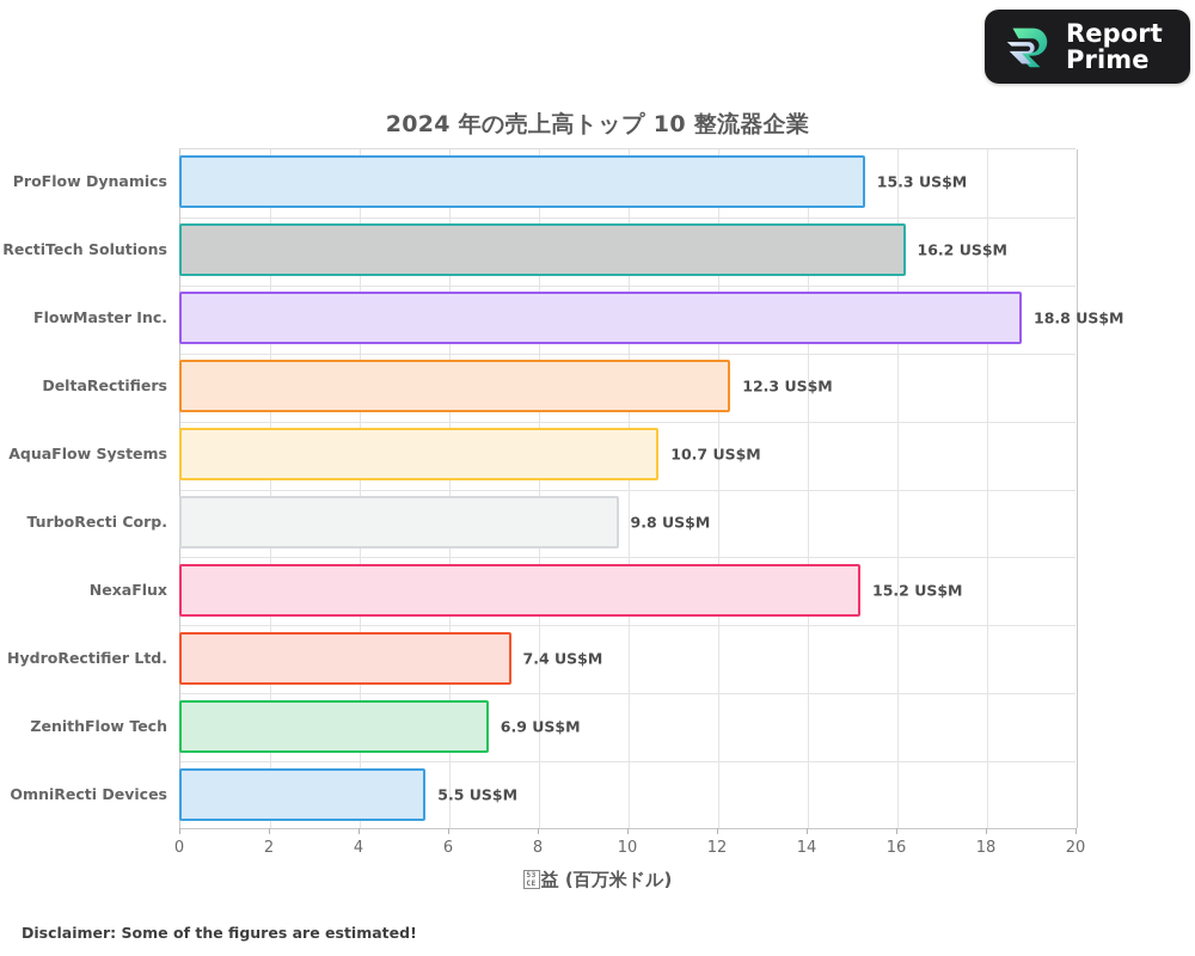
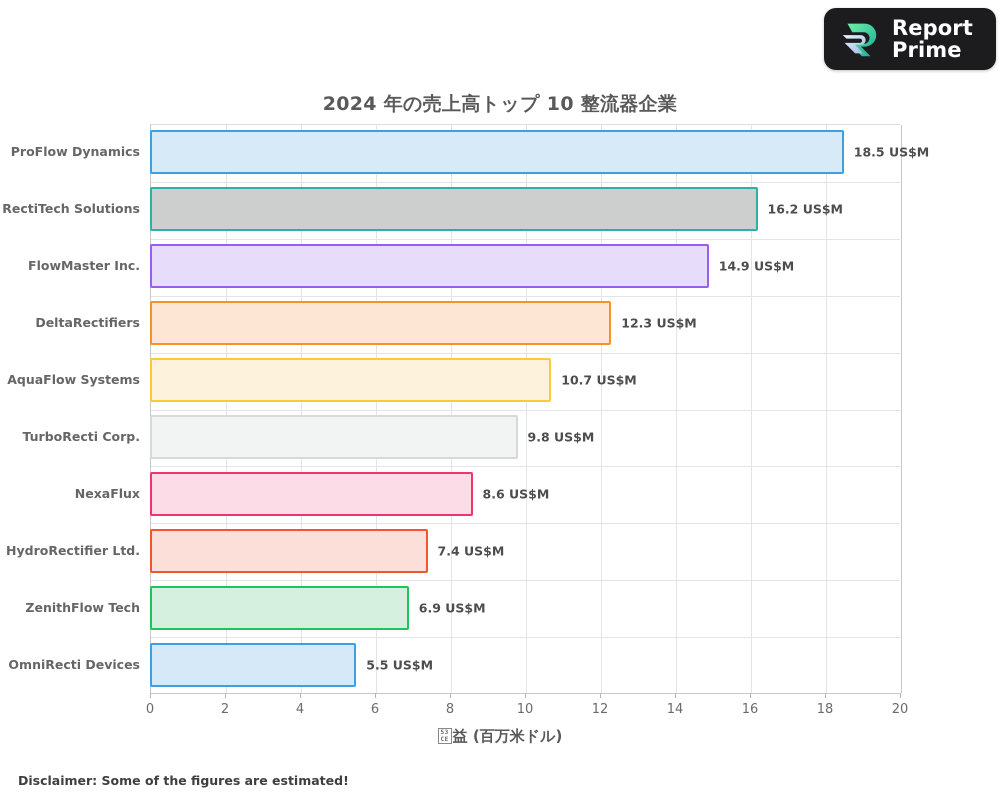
ProFlow Dynamics: 15.3 -> 18.5
FlowMaster Inc.: 18.8 -> 14.9
NexaFlux: 15.2 -> 8.6
